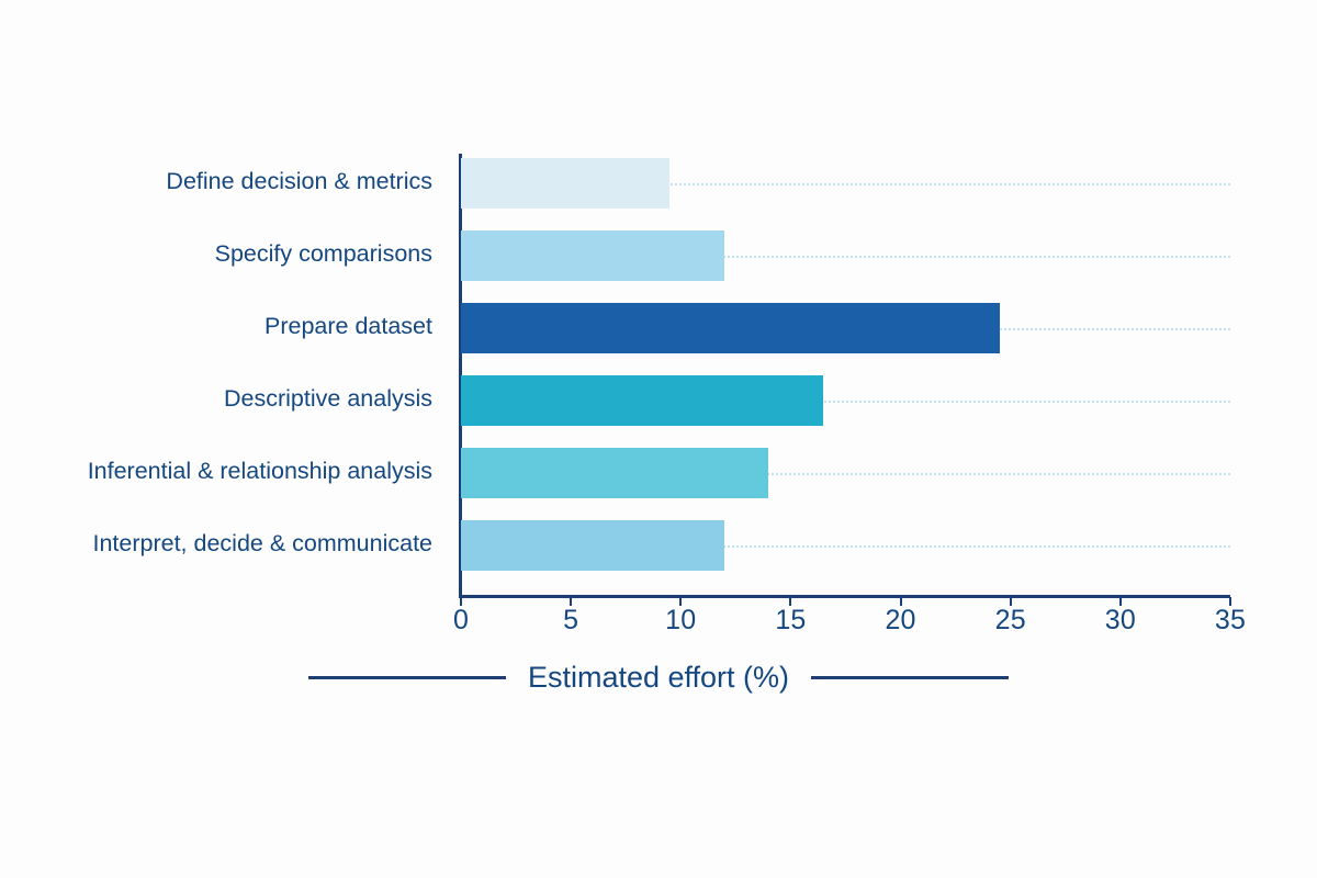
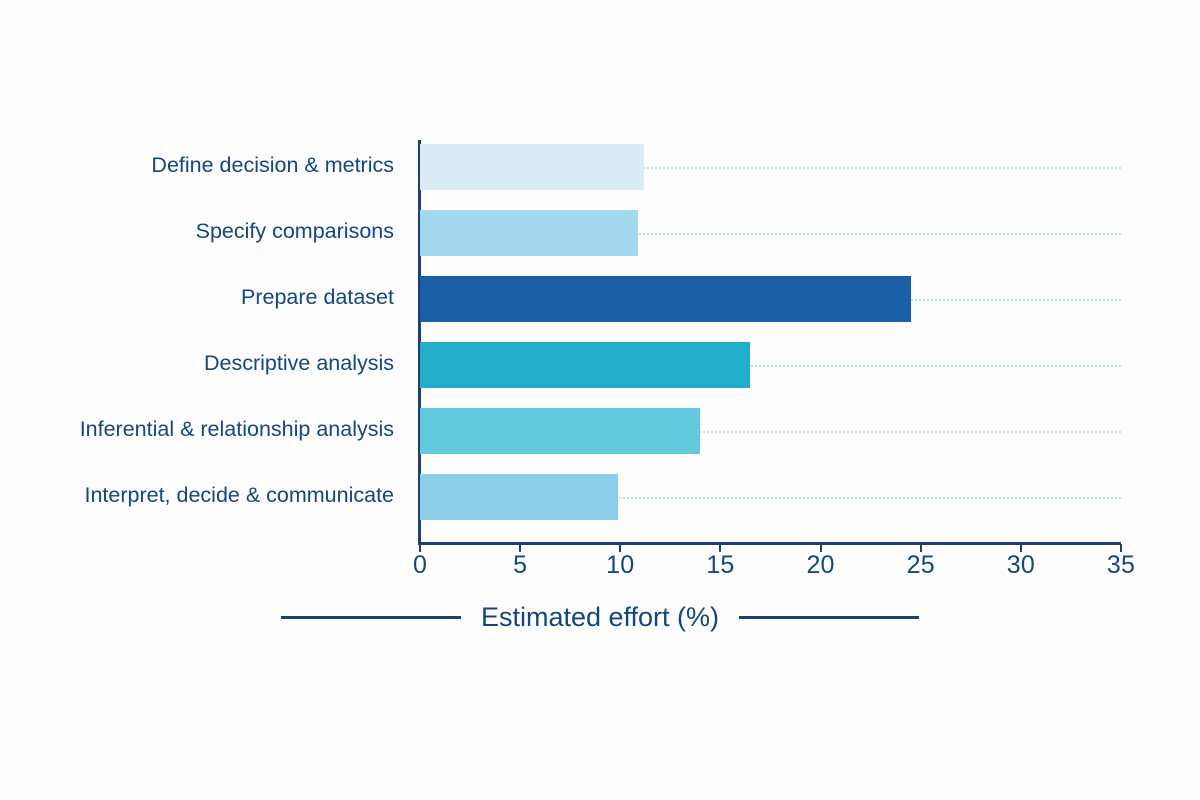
Define decision & metrics: 9.5 -> 11.2
Specify comparisons: 12.0 -> 10.9
Interpret, decide & communicate: 12.0 -> 9.9
